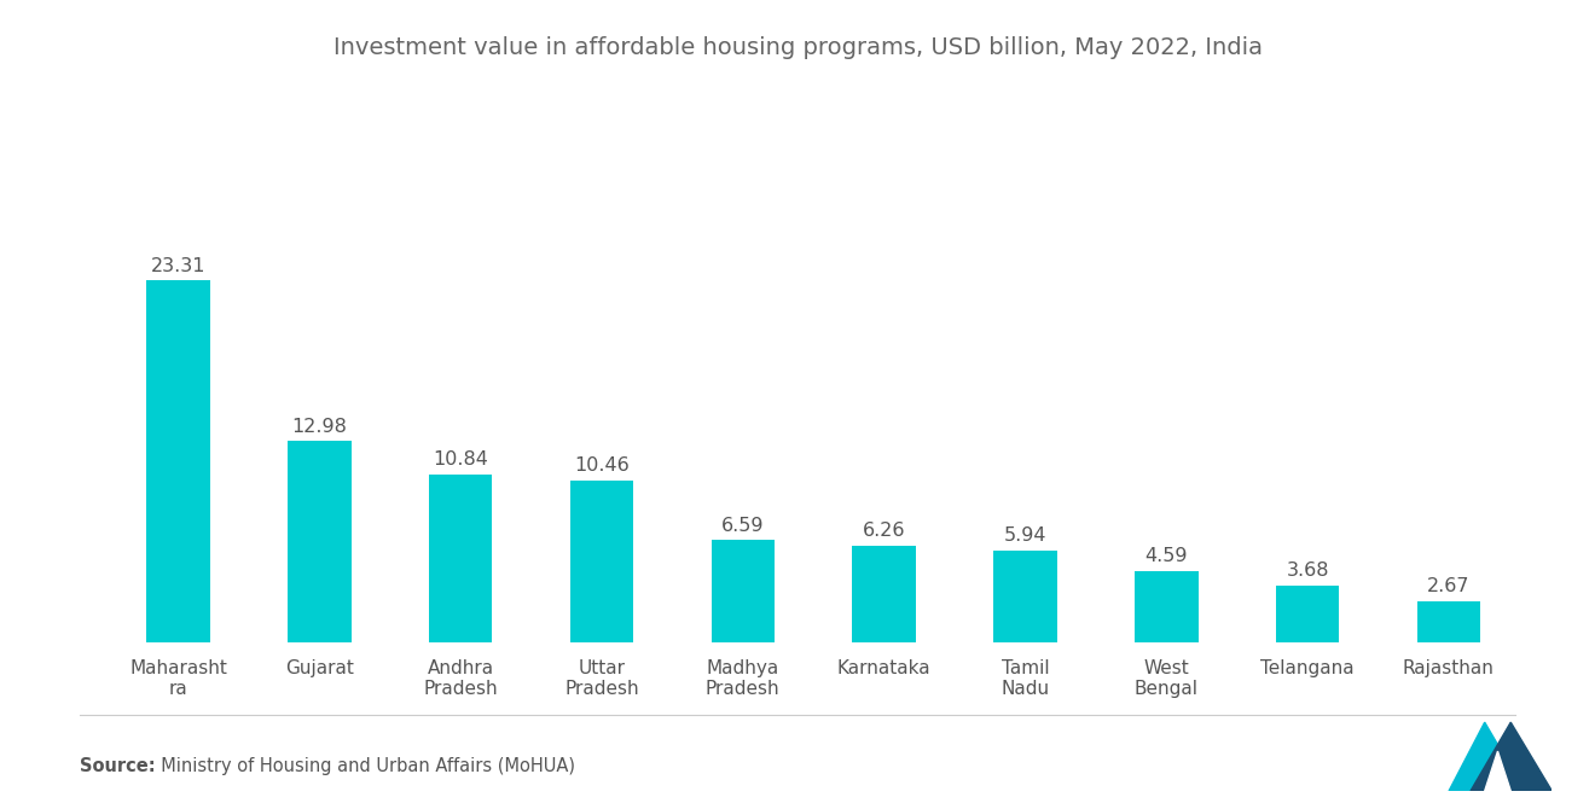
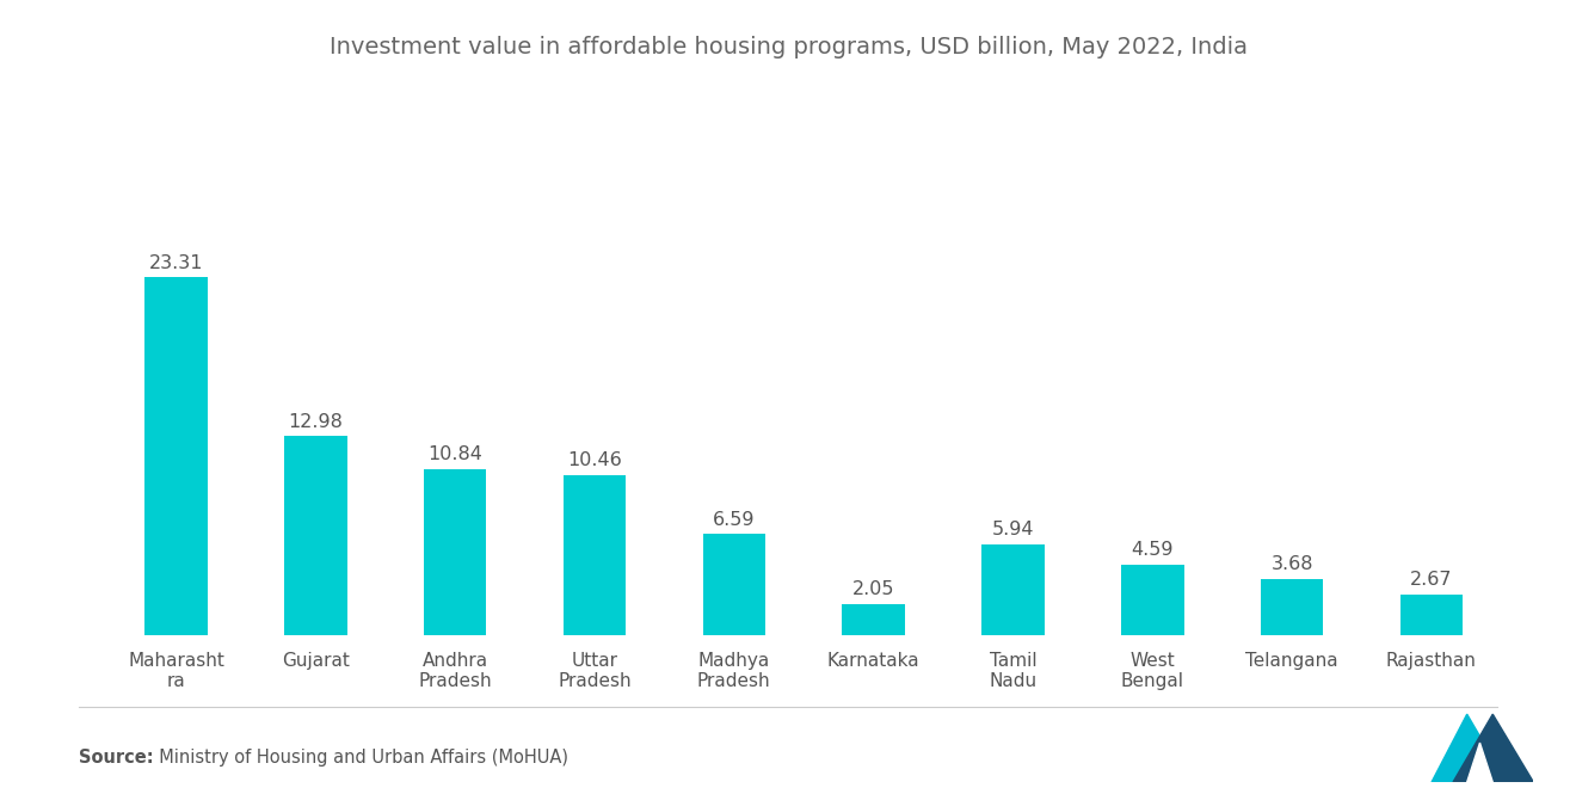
Karnataka: 6.26 -> 2.05
